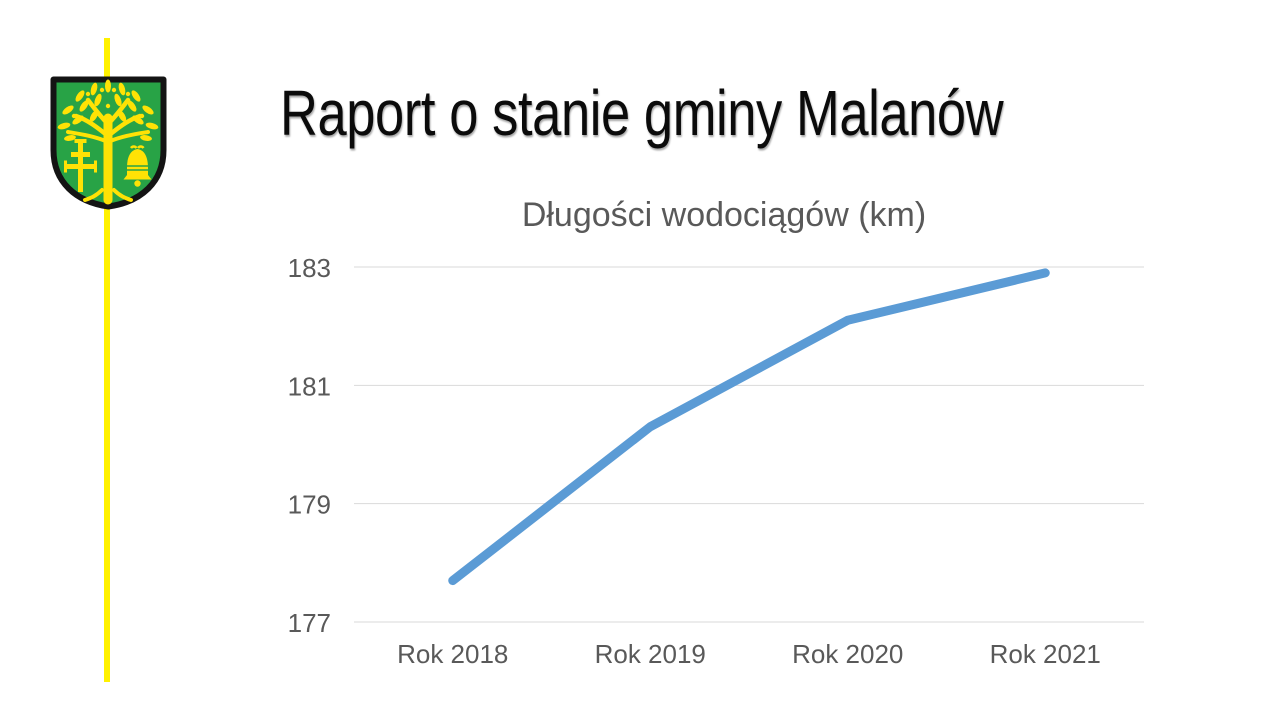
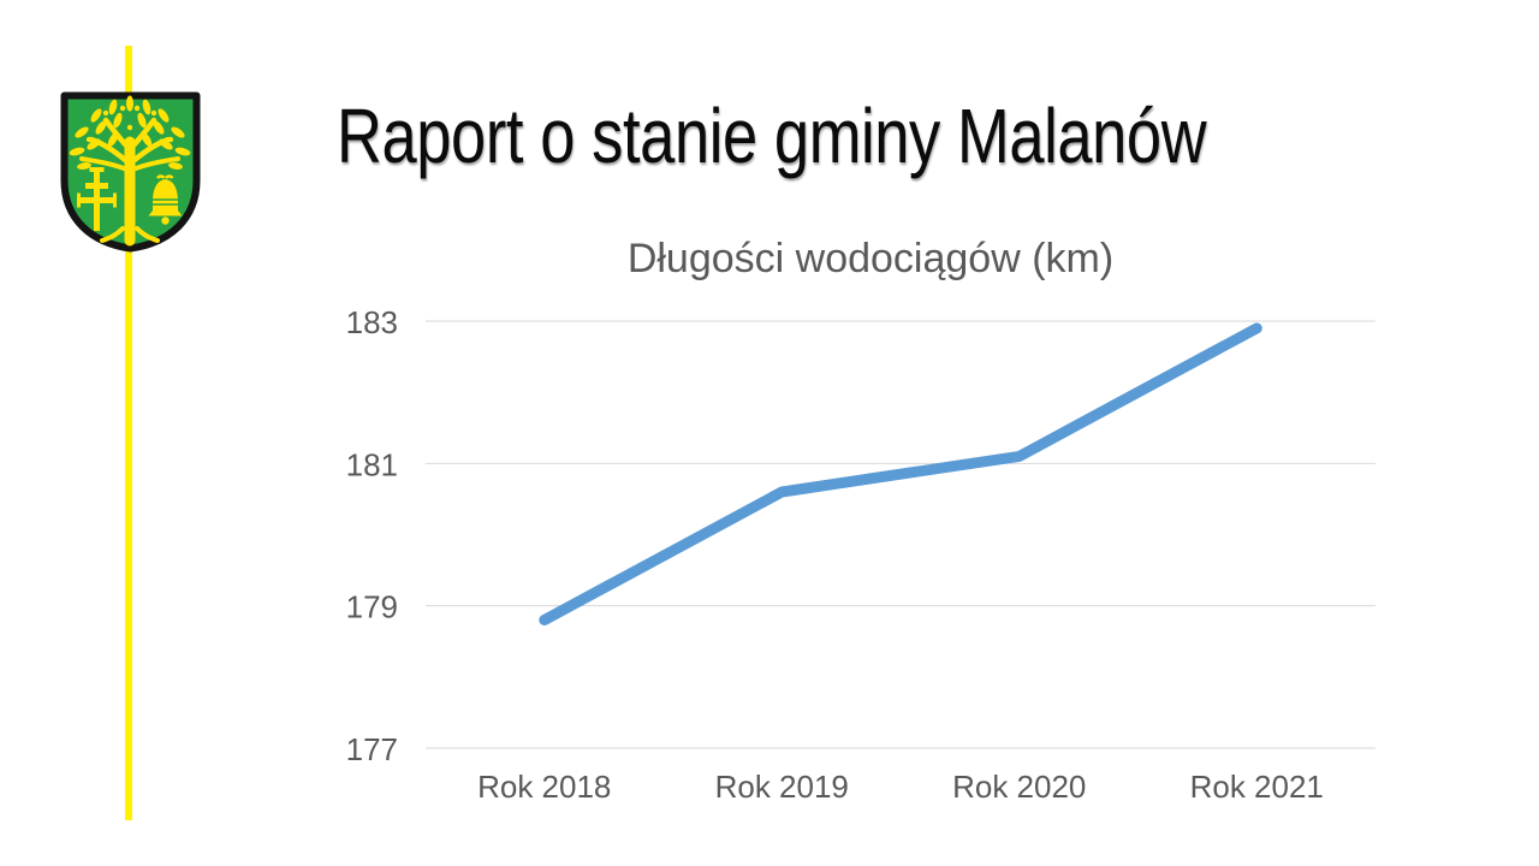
Rok 2018: 177.7 -> 178.8
Rok 2019: 180.3 -> 180.6
Rok 2020: 182.1 -> 181.1
